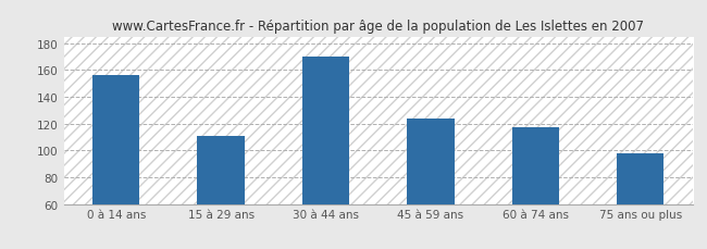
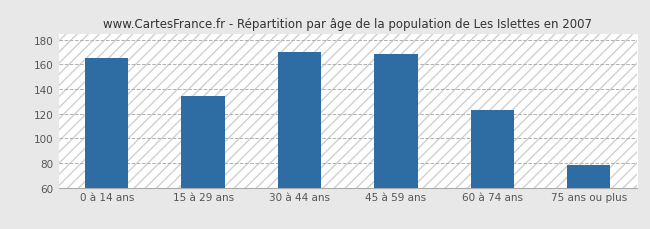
0 à 14 ans: 156 -> 165
15 à 29 ans: 111 -> 134
45 à 59 ans: 124 -> 168
60 à 74 ans: 117 -> 123
75 ans ou plus: 98 -> 78
